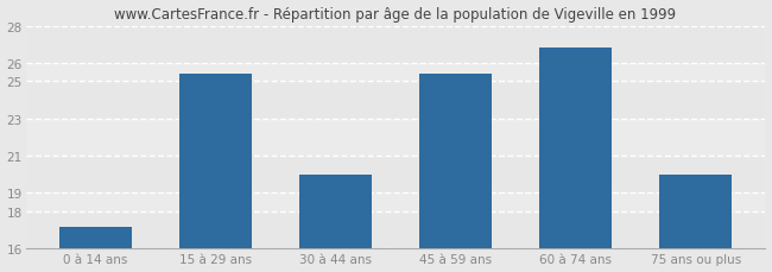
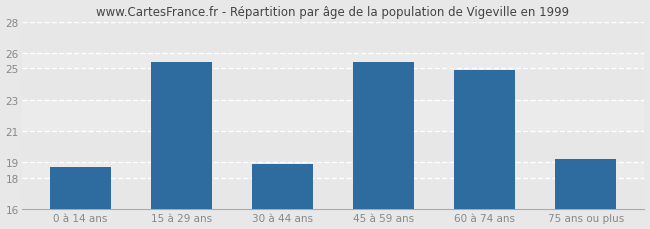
0 à 14 ans: 17.2 -> 18.7
30 à 44 ans: 20.0 -> 18.9
60 à 74 ans: 26.8 -> 24.9
75 ans ou plus: 20.0 -> 19.2
